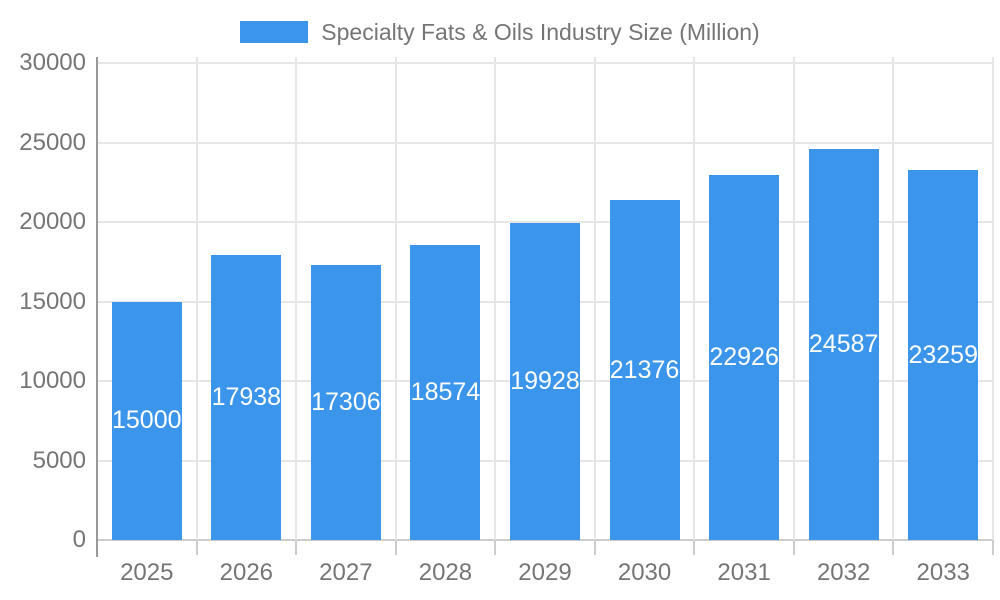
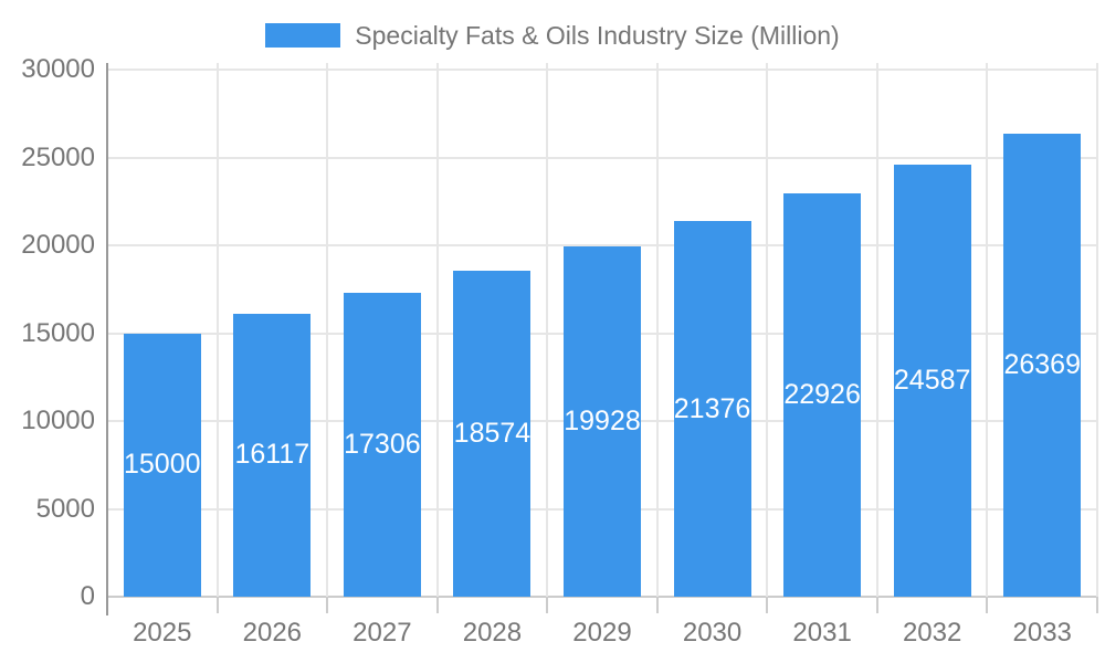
2026: 17938 -> 16117
2033: 23259 -> 26369
